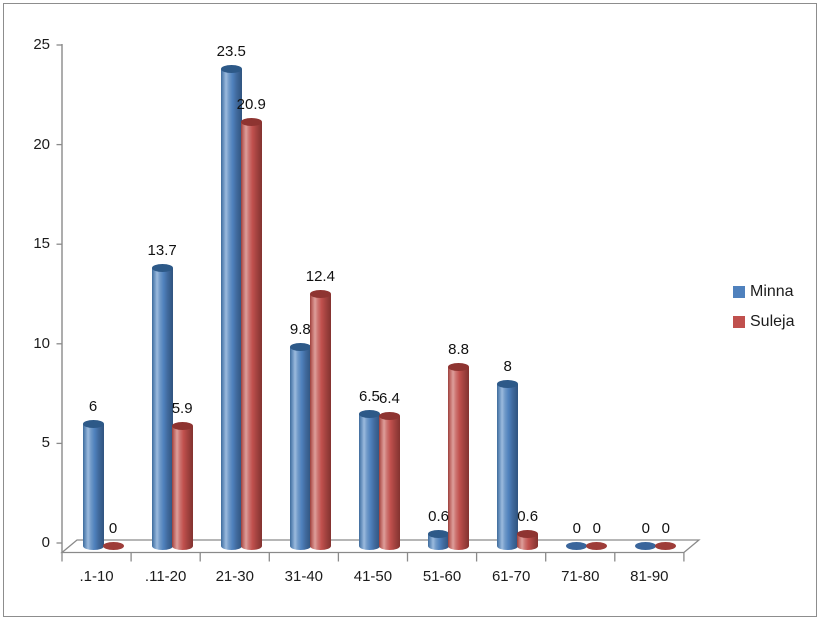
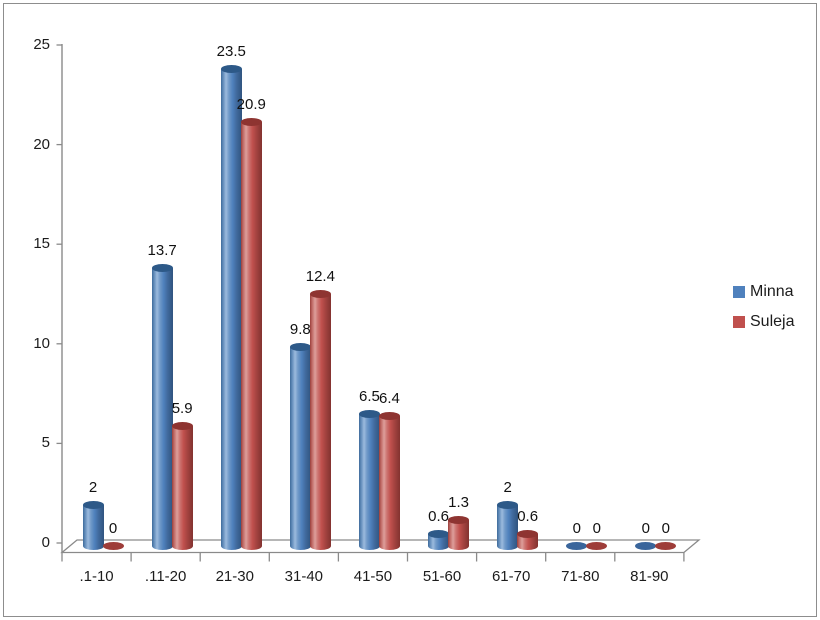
Minna/.1-10: 6 -> 2
Suleja/51-60: 8.8 -> 1.3
Minna/61-70: 8 -> 2
